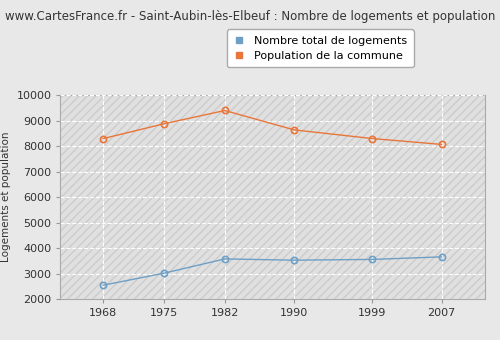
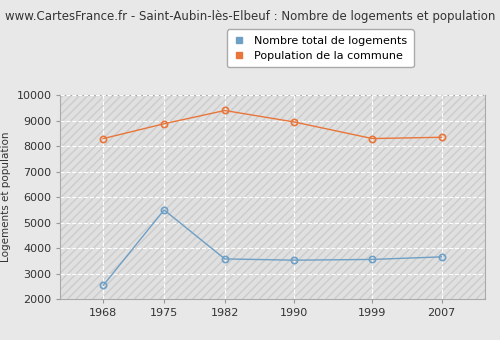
Nombre total de logements/1975: 3020 -> 5500
Population de la commune/1990: 8640 -> 8950
Population de la commune/2007: 8070 -> 8350
